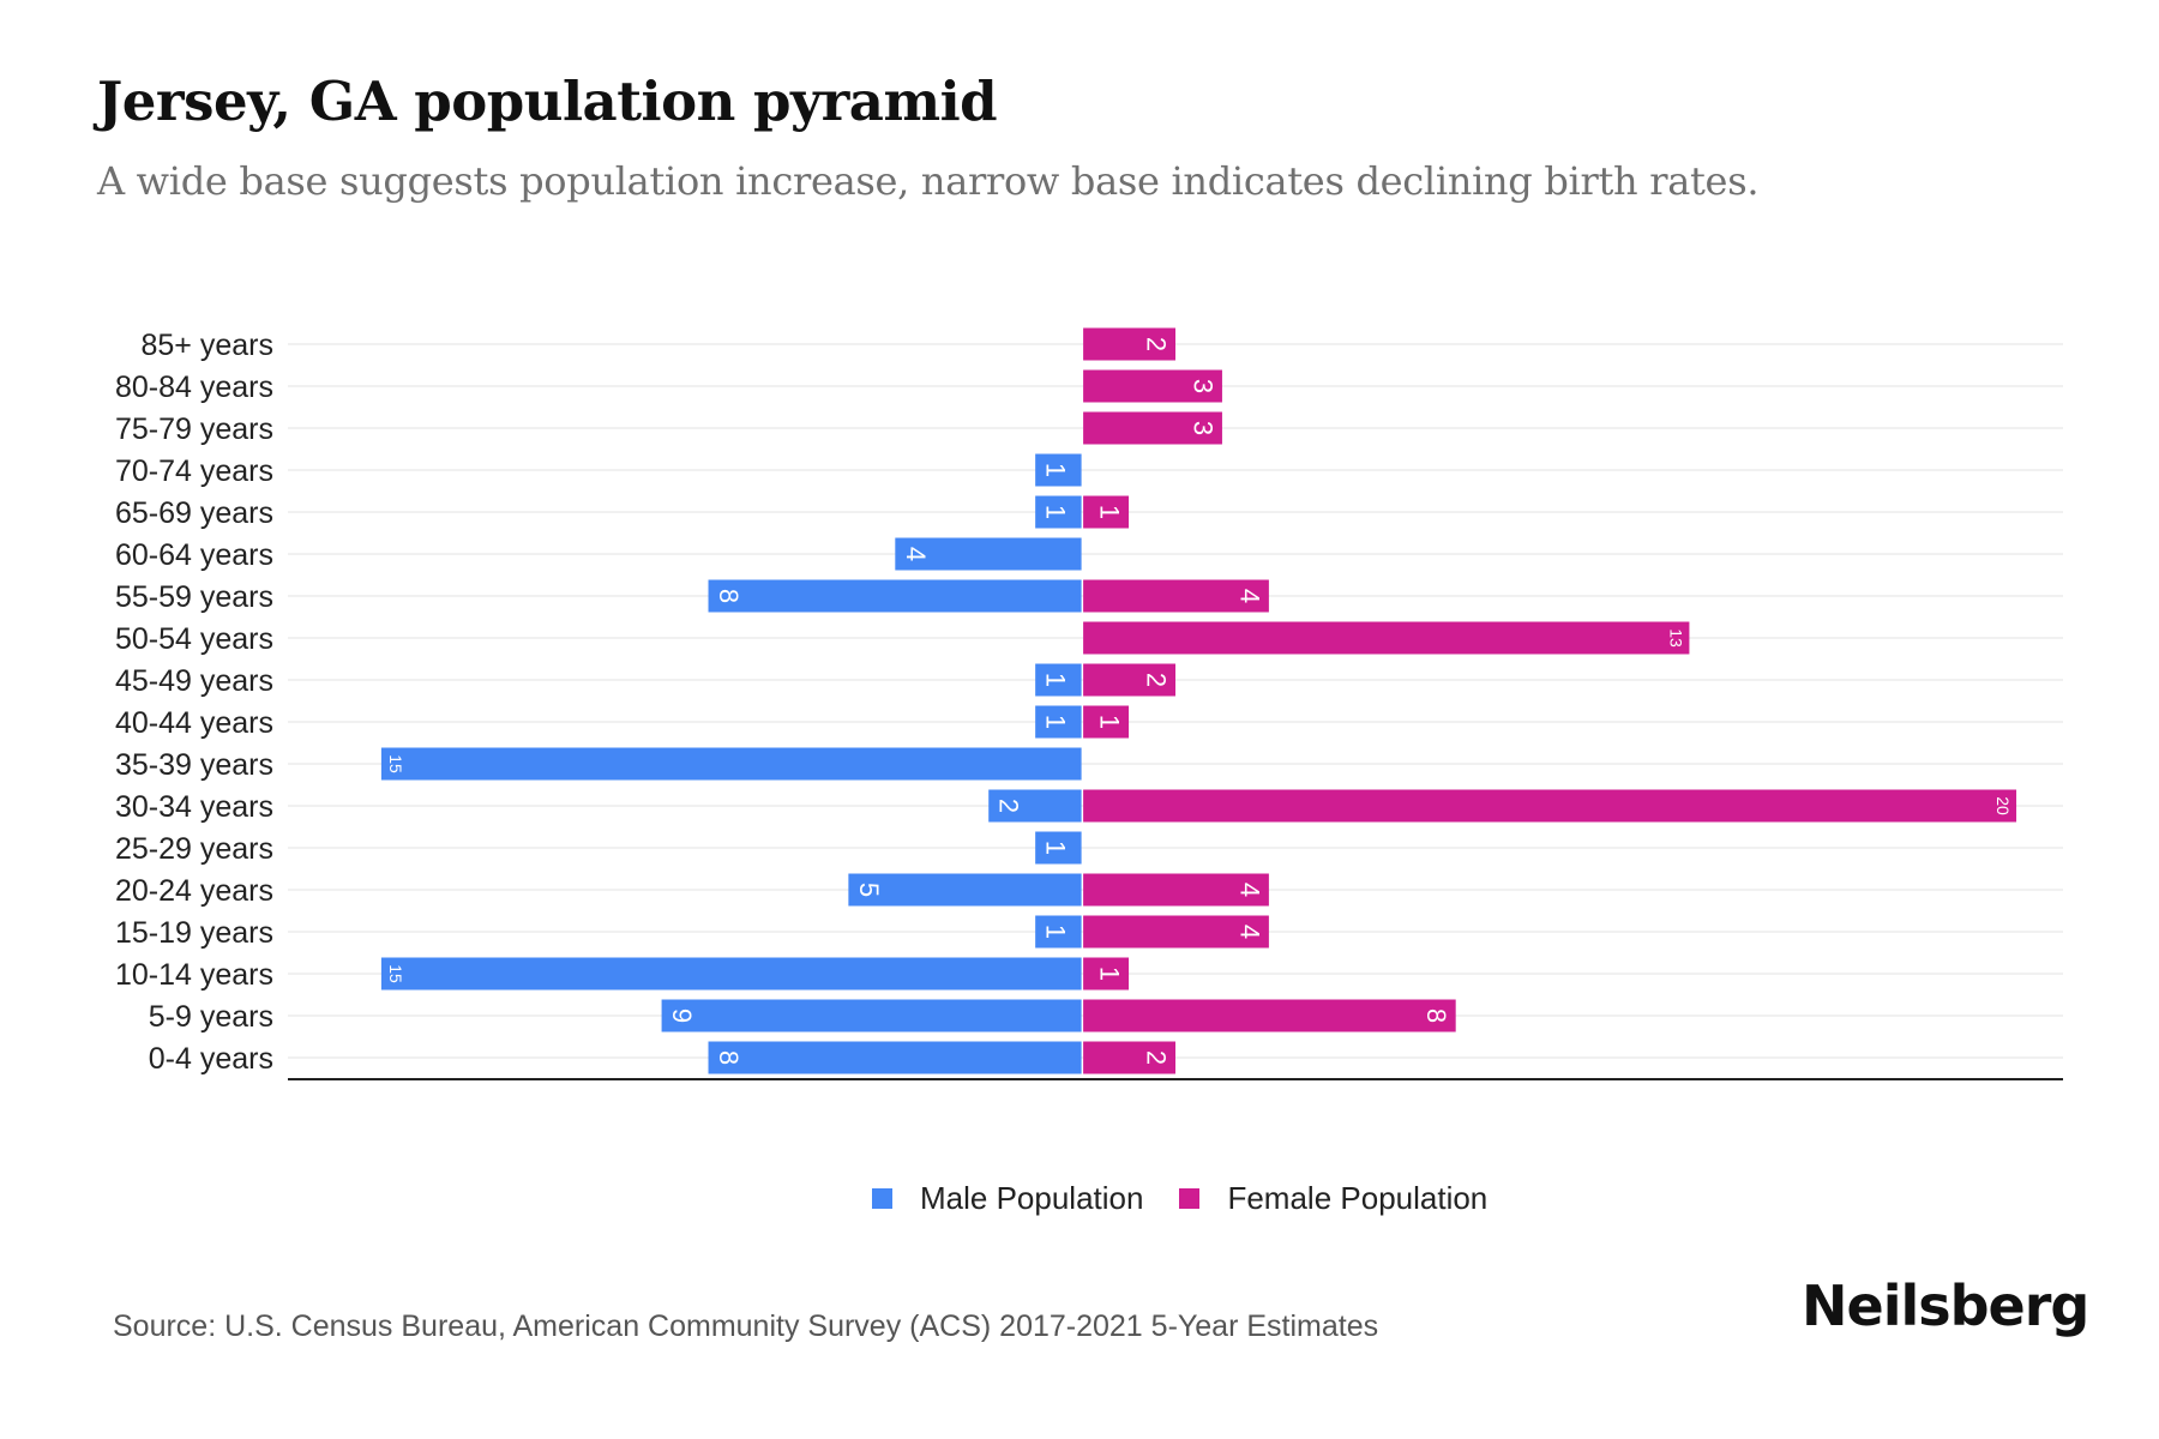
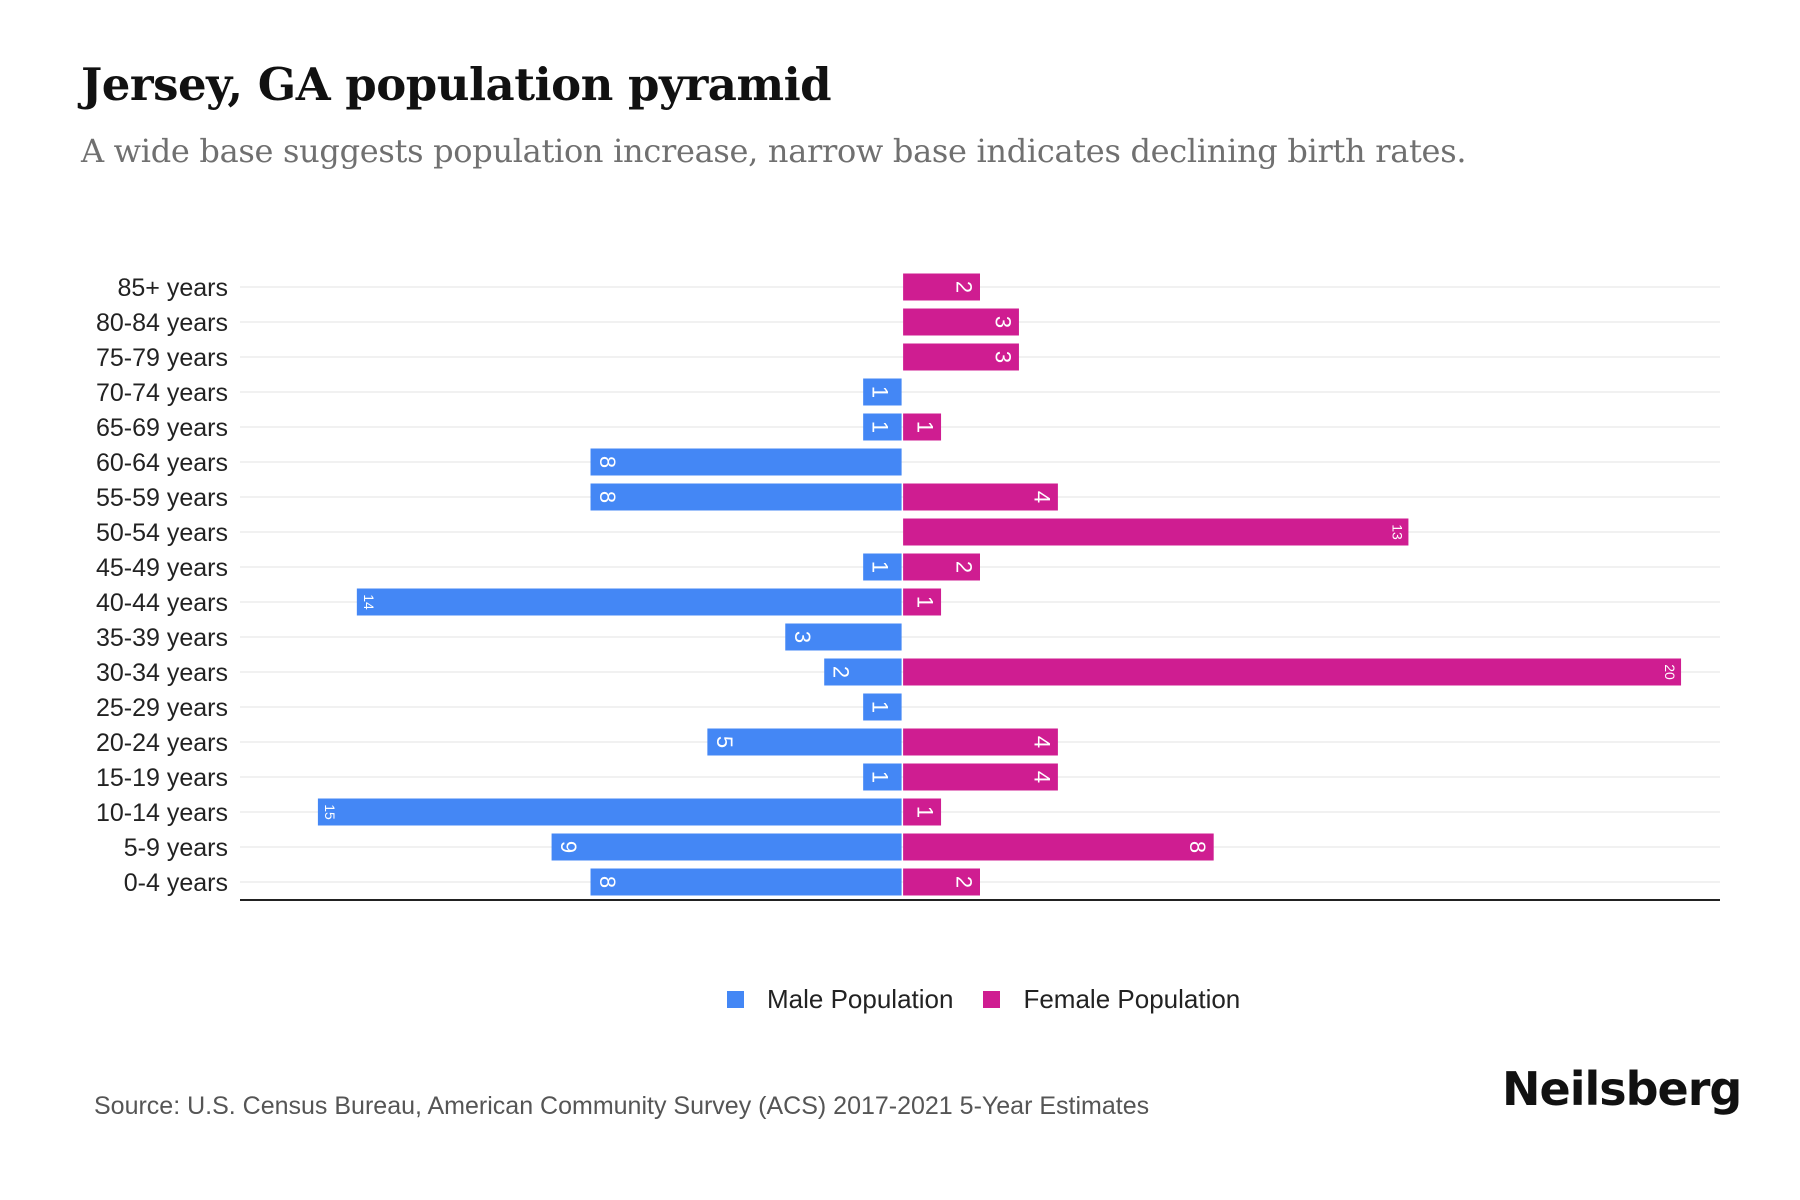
Male Population/60-64 years: 4 -> 8
Male Population/40-44 years: 1 -> 14
Male Population/35-39 years: 15 -> 3
